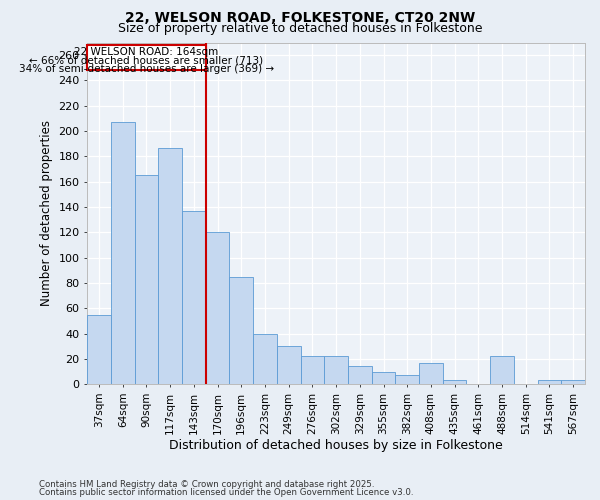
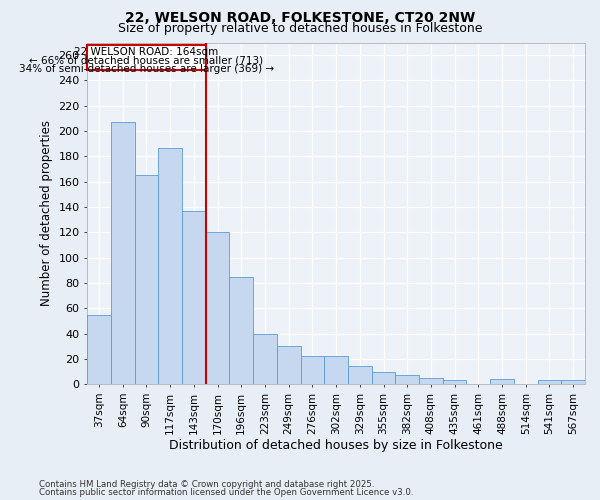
408sqm: 17 -> 5
488sqm: 22 -> 4
